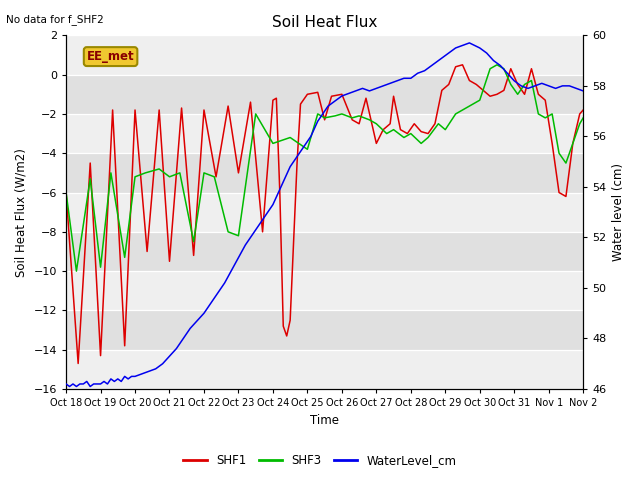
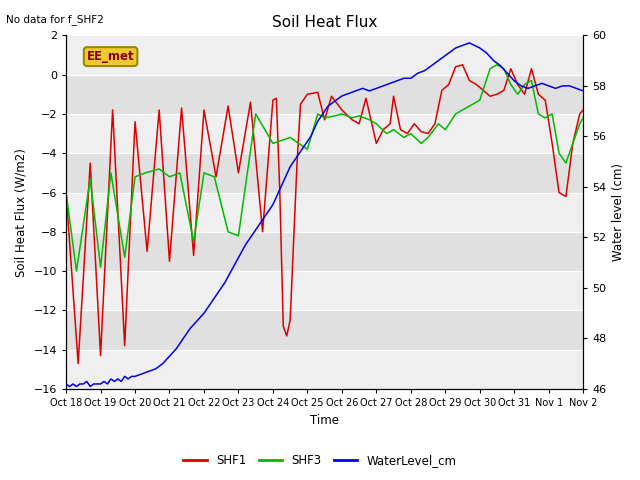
SHF1/Oct 20: -1.8 -> -2.4
SHF1/Oct 26: -1.0 -> -1.8
